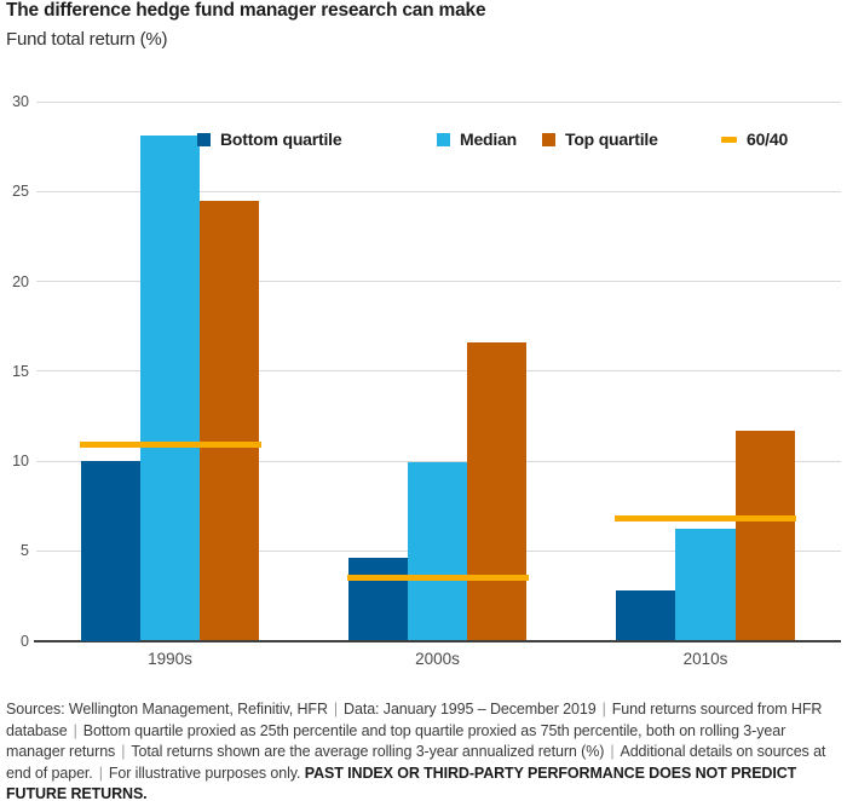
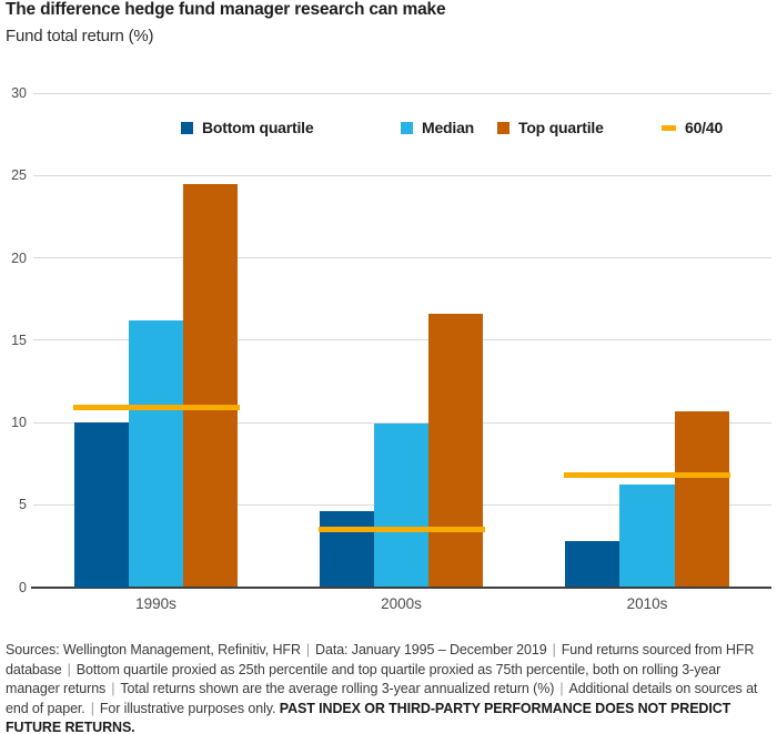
Median/1990s: 28.1 -> 16.2
Top quartile/2010s: 11.7 -> 10.7
